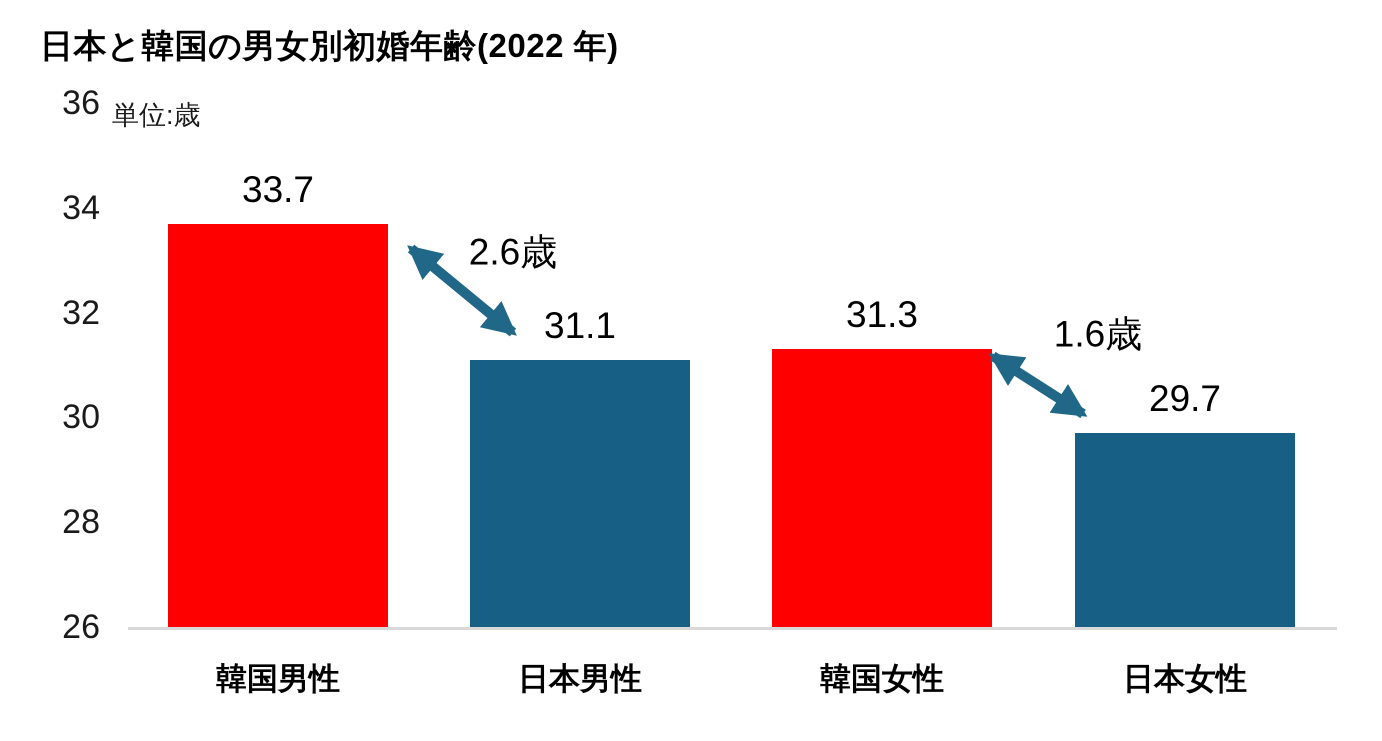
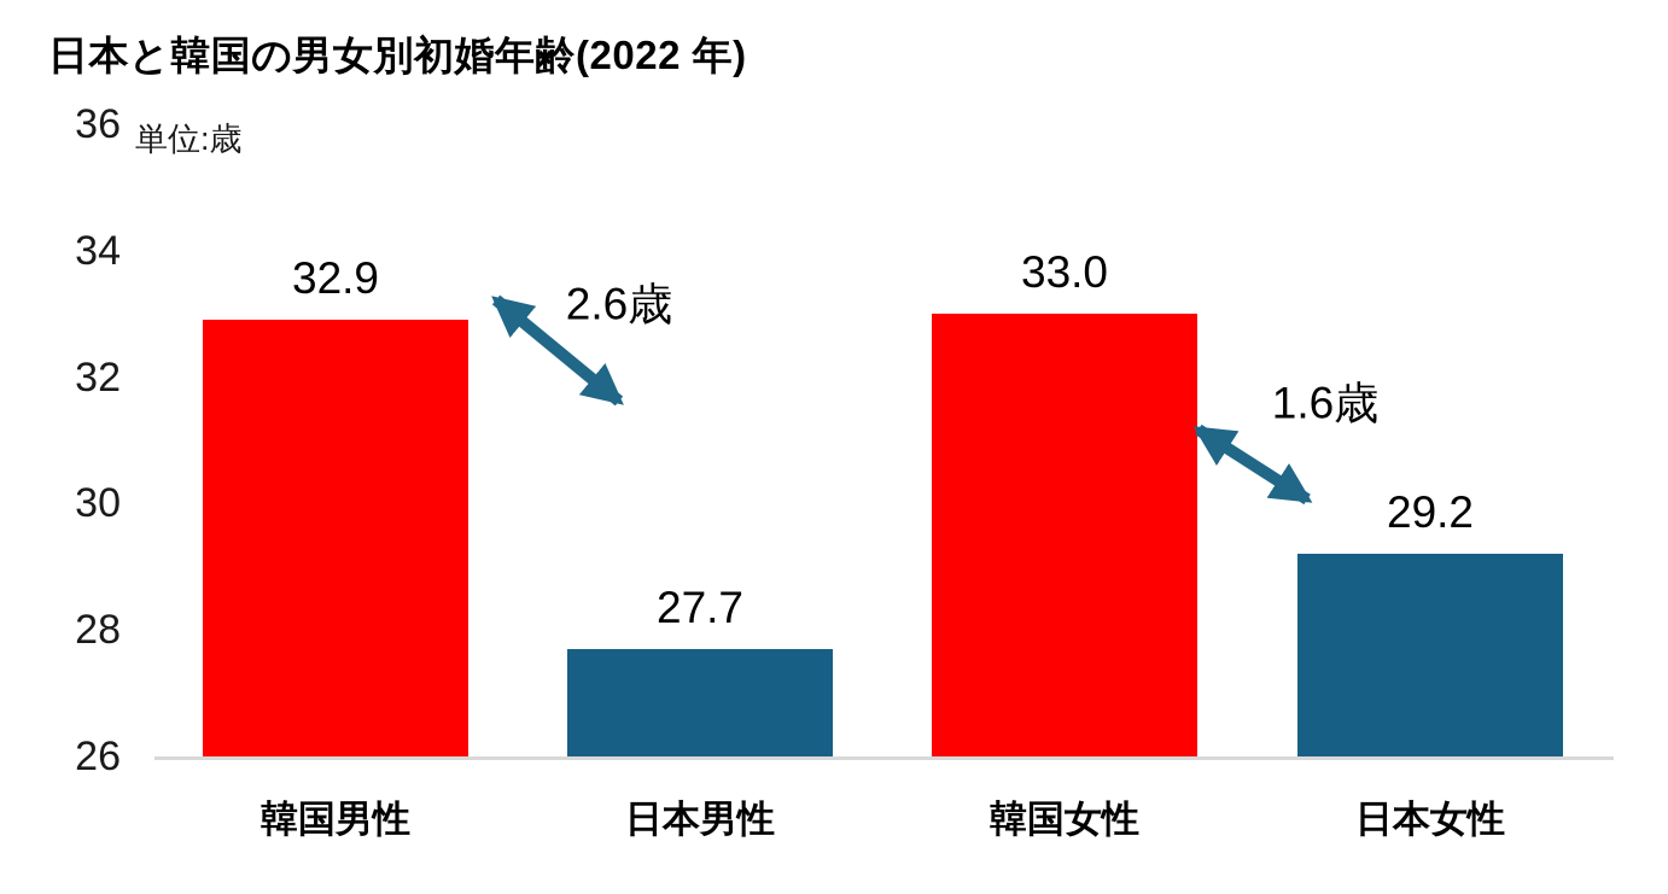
韓国男性: 33.7 -> 32.9
日本男性: 31.1 -> 27.7
韓国女性: 31.3 -> 33.0
日本女性: 29.7 -> 29.2
